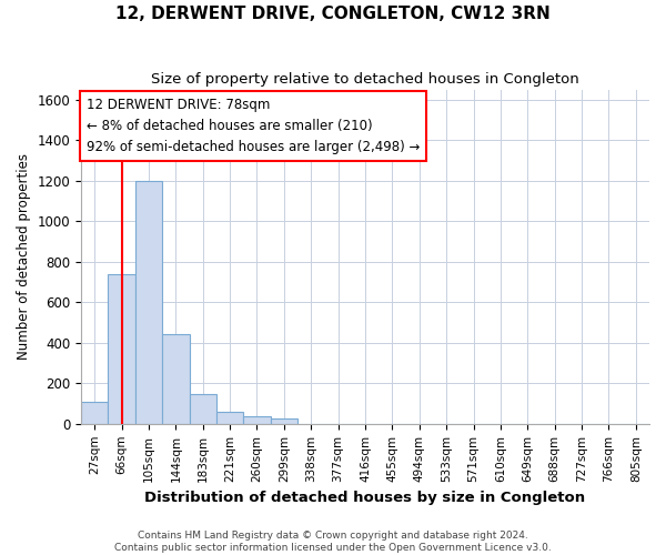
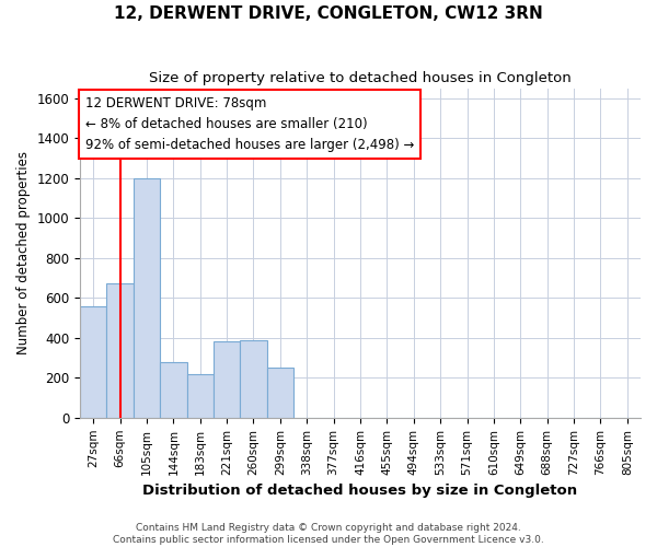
27sqm: 110 -> 560
66sqm: 740 -> 670
144sqm: 440 -> 280
183sqm: 140 -> 220
221sqm: 60 -> 380
260sqm: 40 -> 390
299sqm: 30 -> 250
